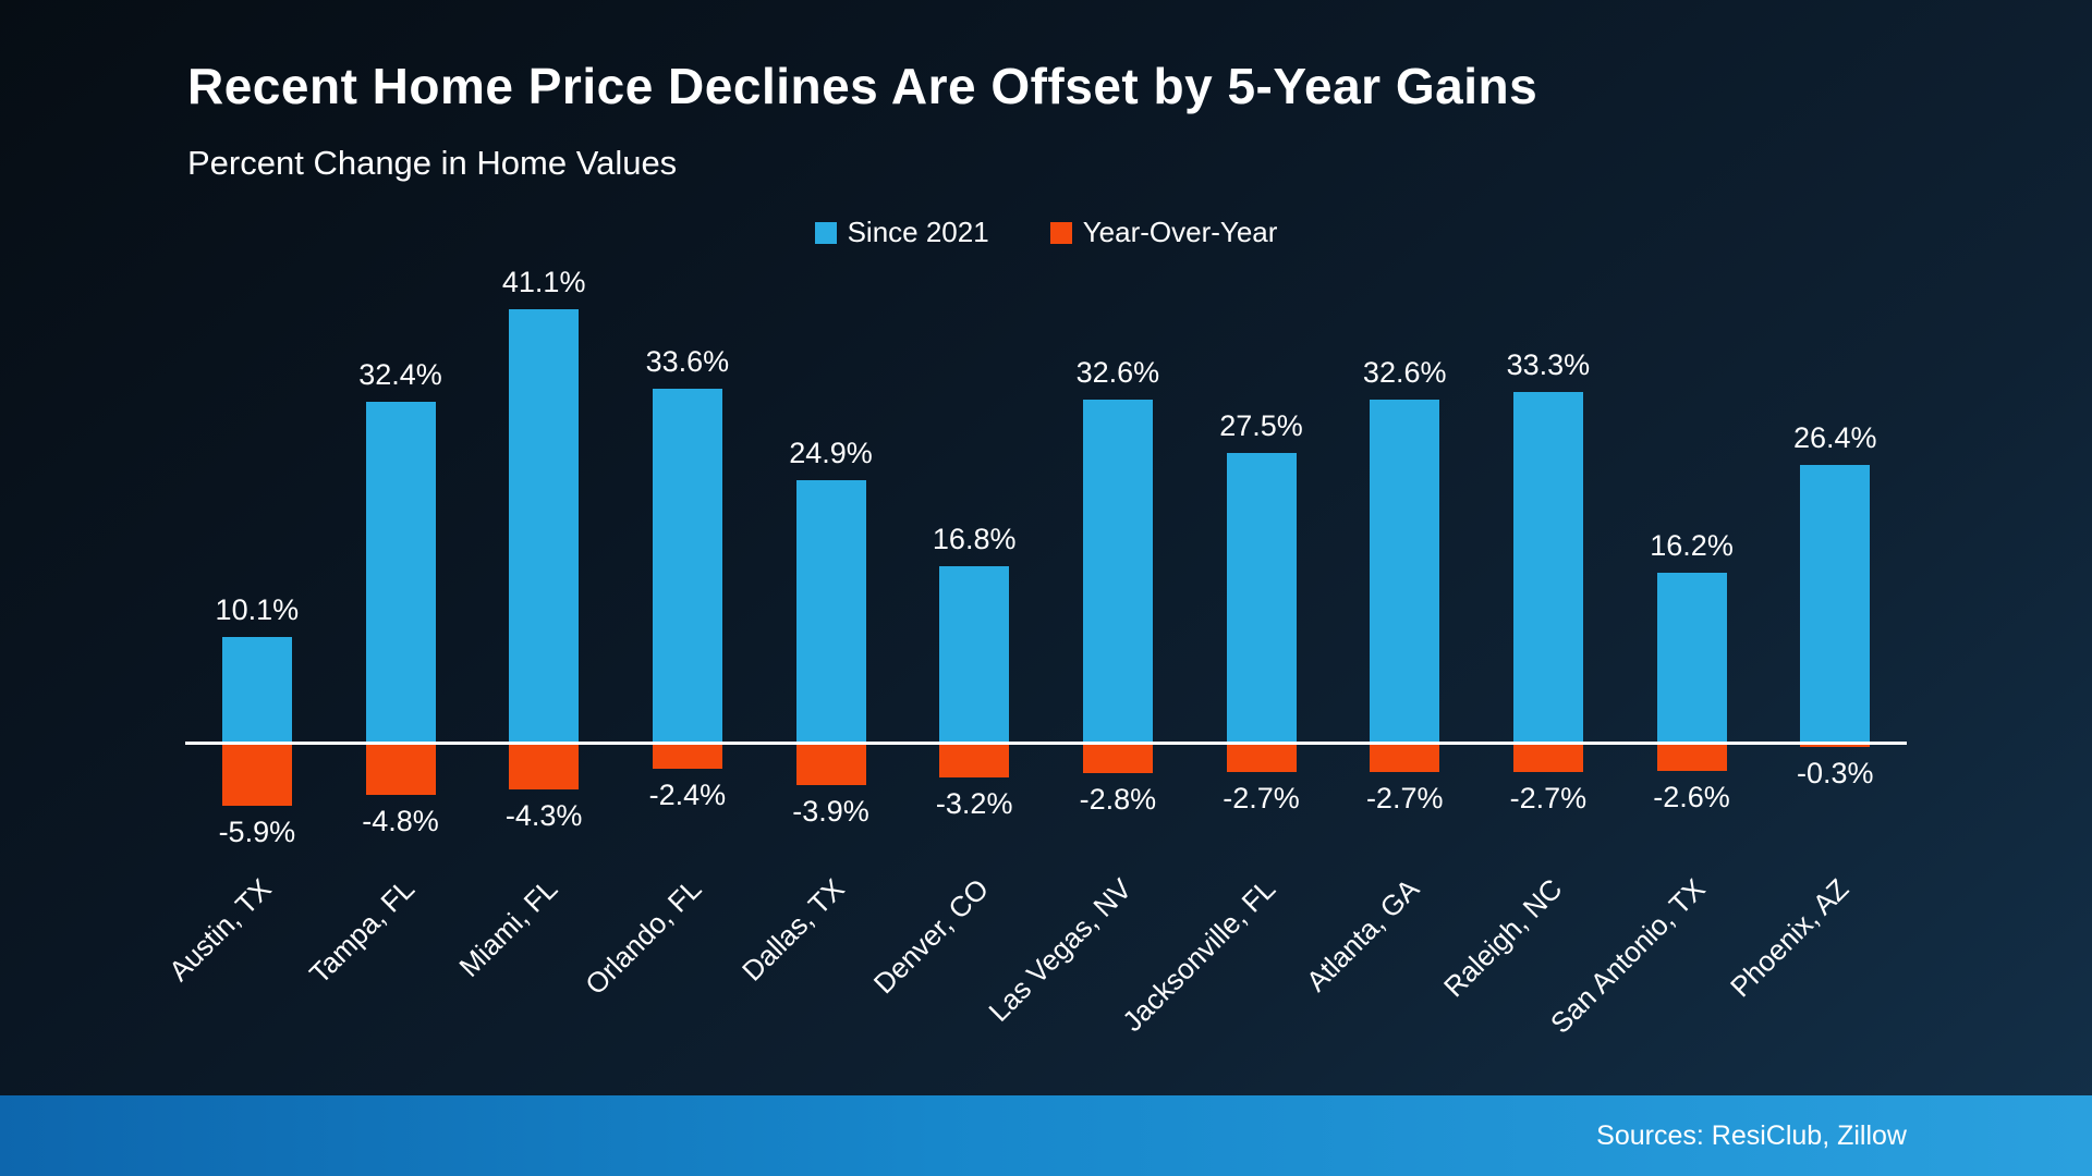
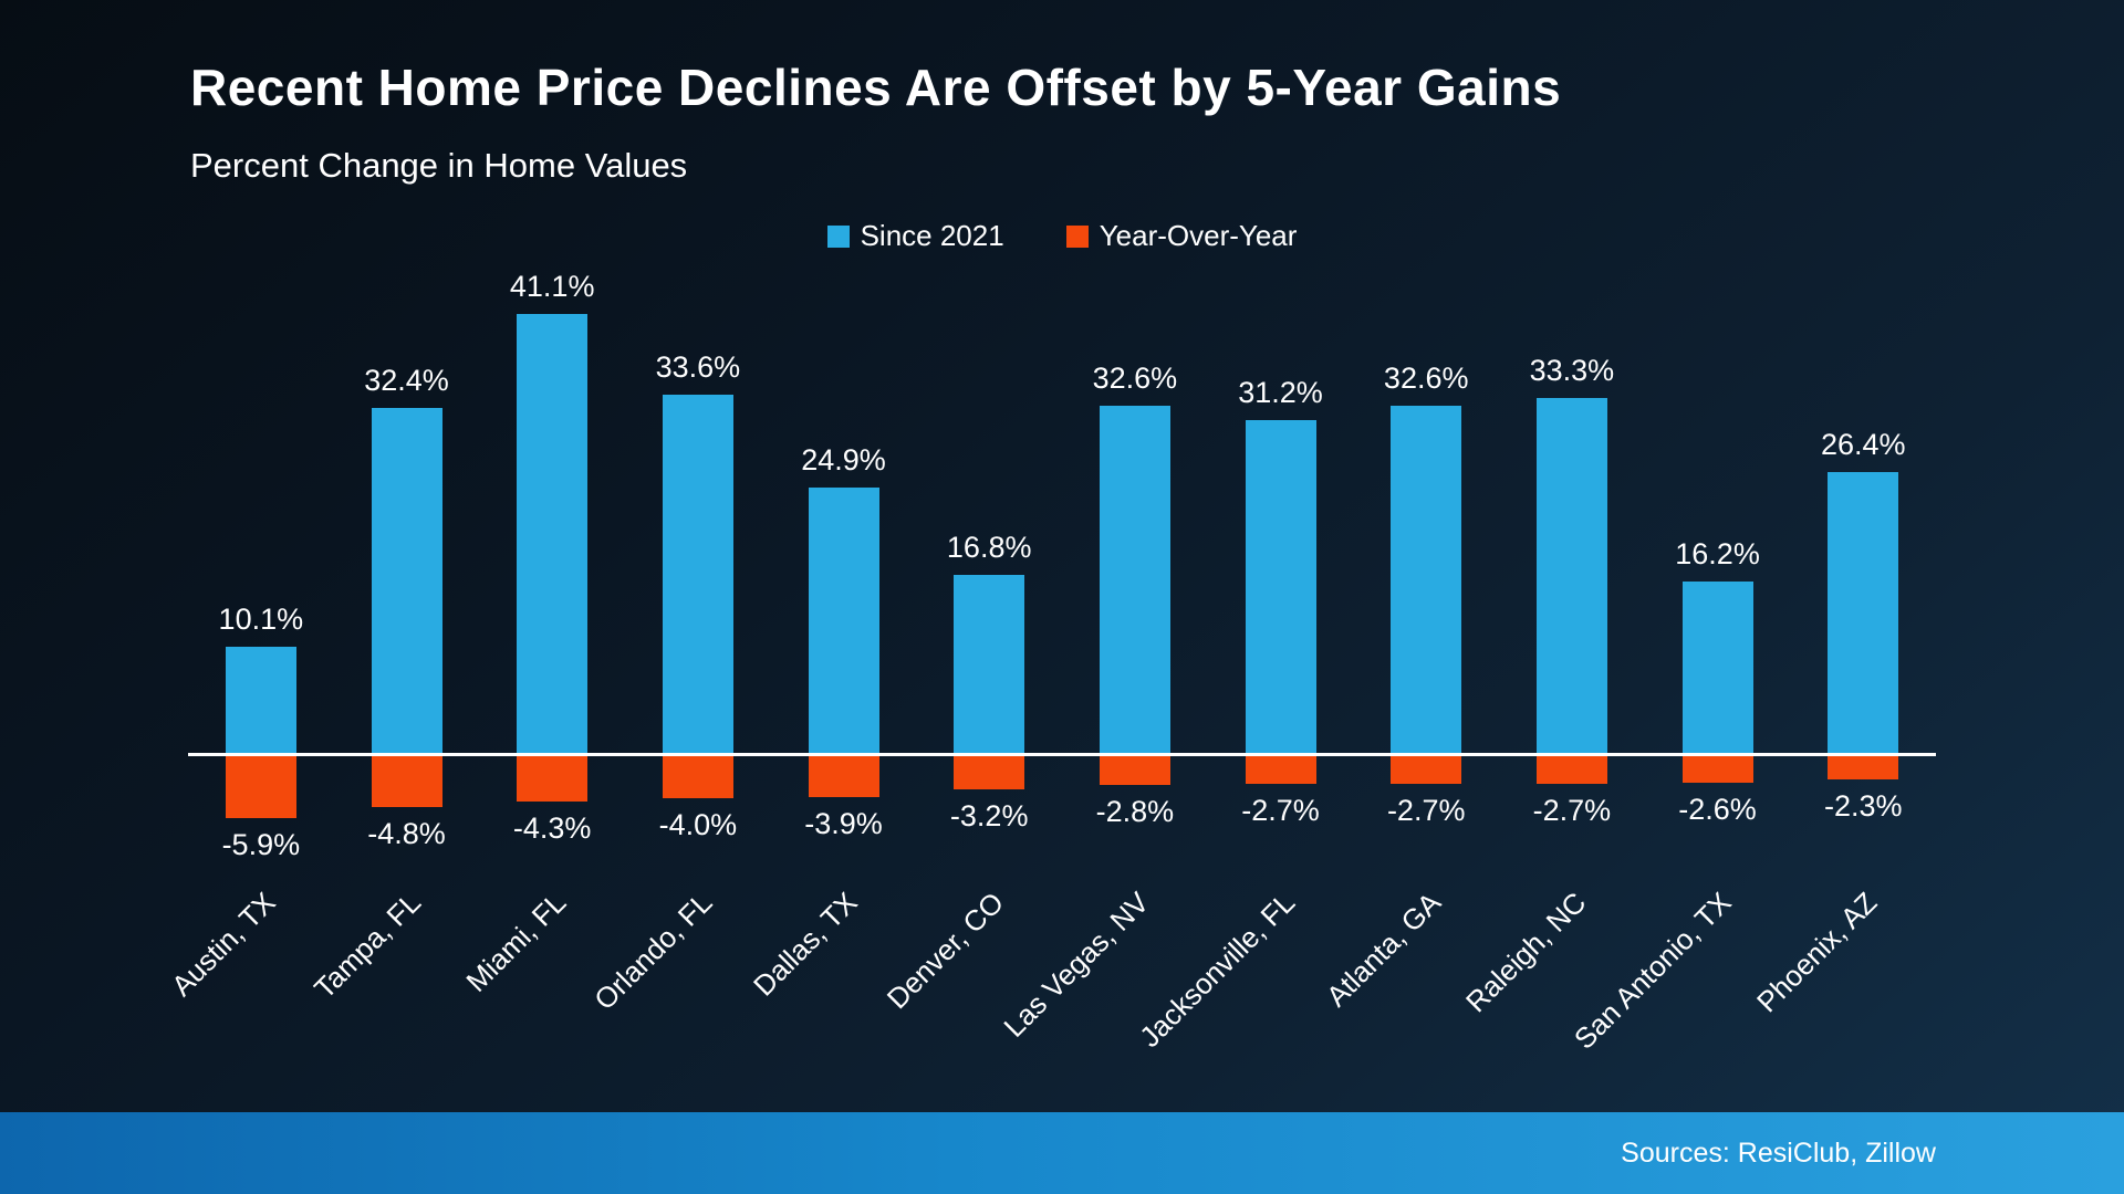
Year-Over-Year/Orlando, FL: -2.4% -> -4.0%
Since 2021/Jacksonville, FL: 27.5% -> 31.2%
Year-Over-Year/Phoenix, AZ: -0.3% -> -2.3%
